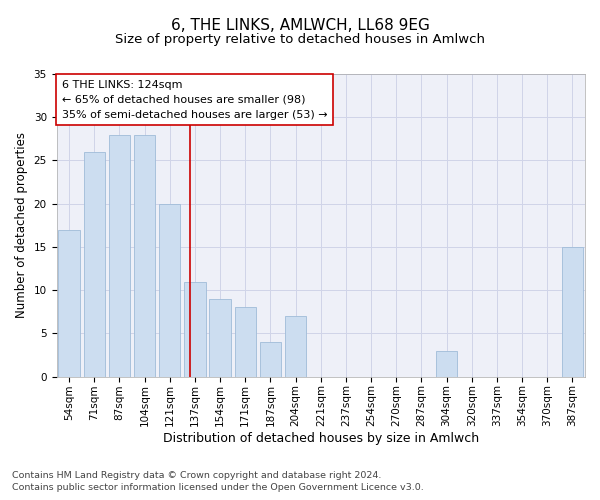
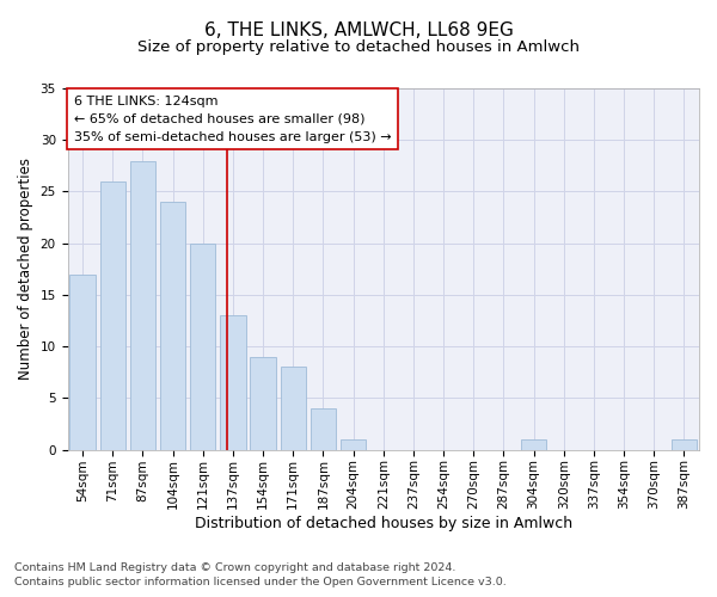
104sqm: 28 -> 24
137sqm: 11 -> 13
204sqm: 7 -> 1
304sqm: 3 -> 1
387sqm: 15 -> 1
